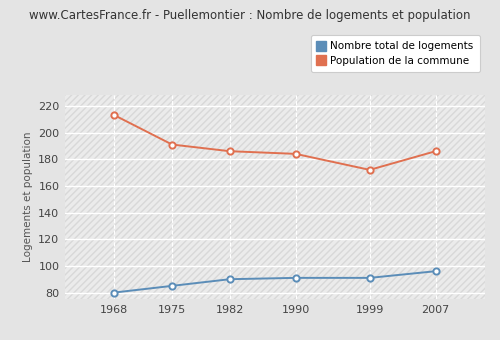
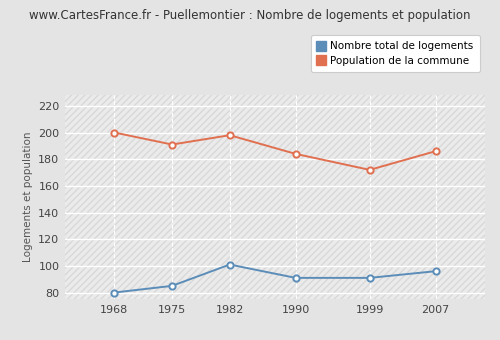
Population de la commune/1968: 213 -> 200
Nombre total de logements/1982: 90 -> 101
Population de la commune/1982: 186 -> 198
